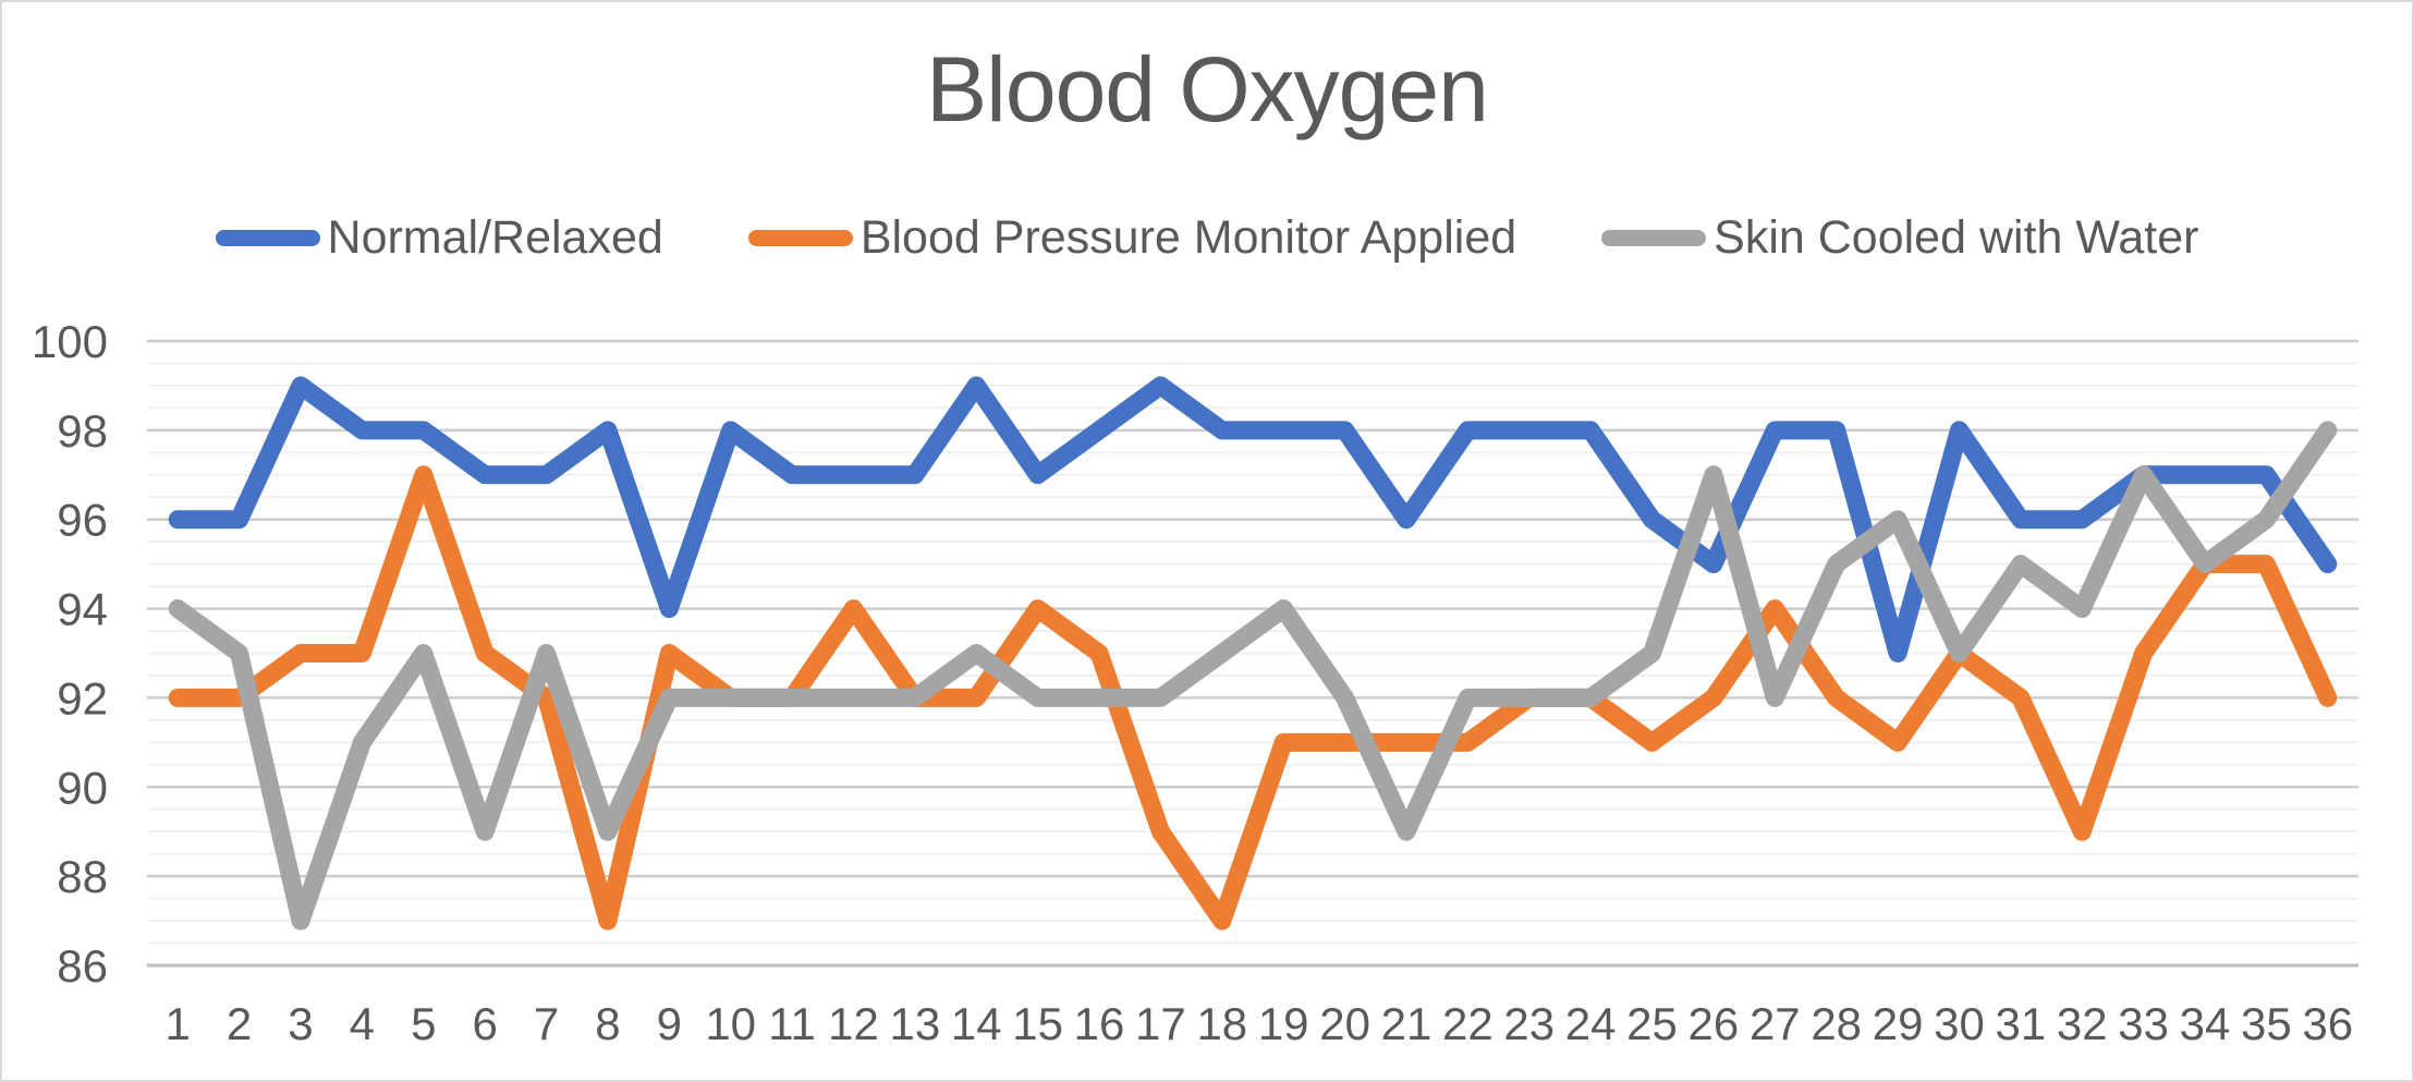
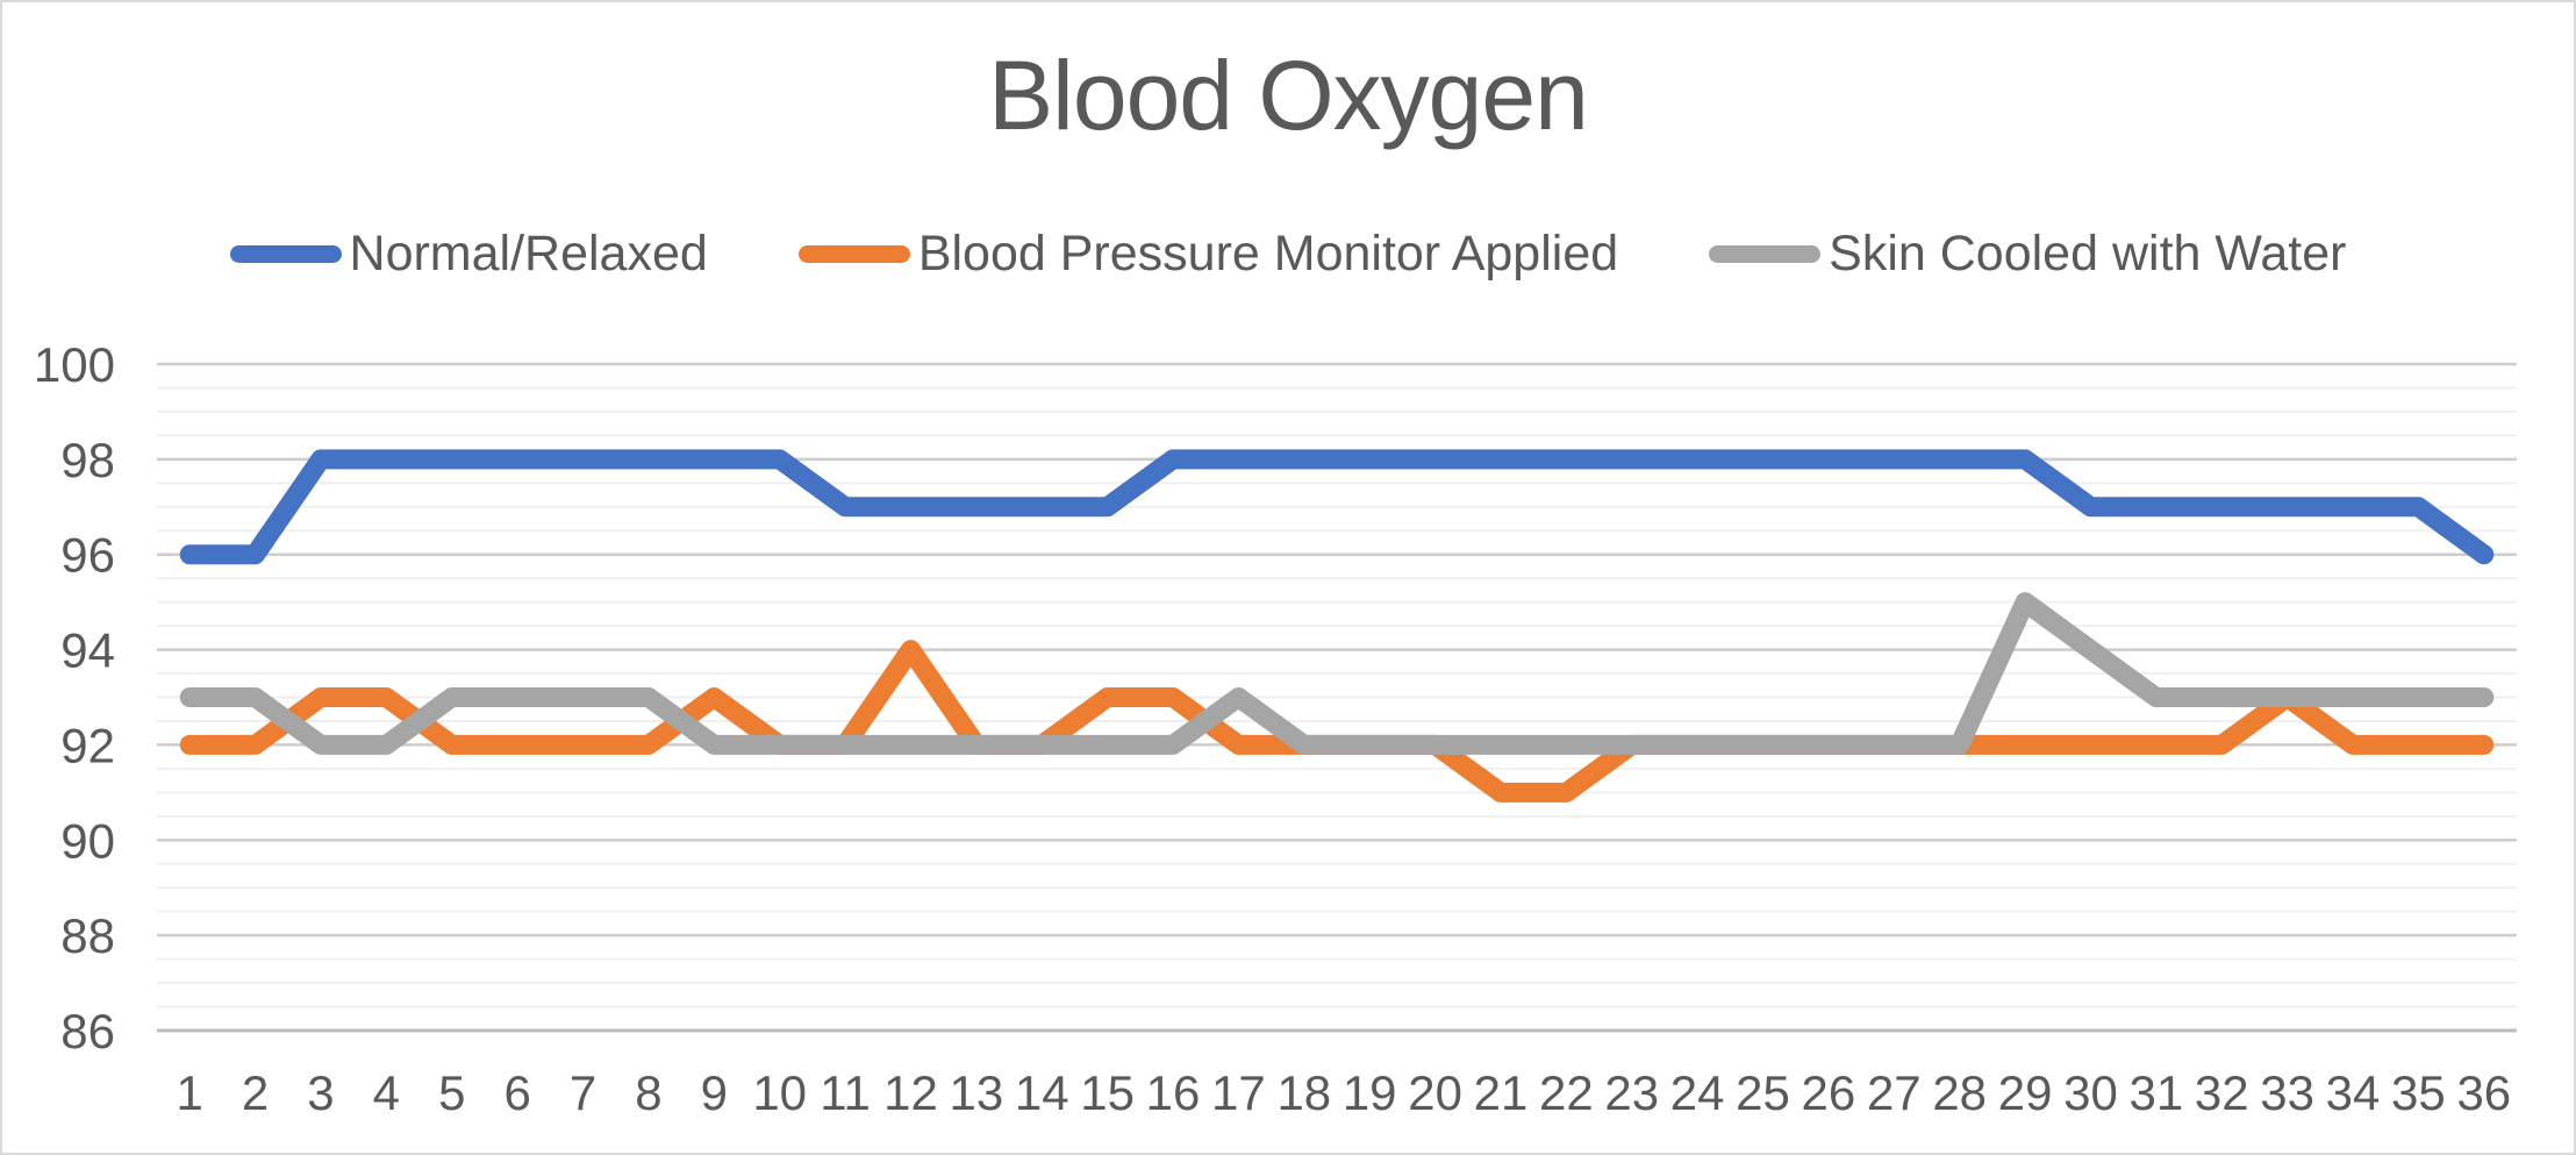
Skin Cooled with Water/1: 94 -> 93
Normal/Relaxed/3: 99 -> 98
Skin Cooled with Water/3: 87 -> 92
Skin Cooled with Water/4: 91 -> 92
Blood Pressure Monitor Applied/5: 97 -> 92
Normal/Relaxed/6: 97 -> 98
Blood Pressure Monitor Applied/6: 93 -> 92
Skin Cooled with Water/6: 89 -> 93
Normal/Relaxed/7: 97 -> 98
Blood Pressure Monitor Applied/8: 87 -> 92
Skin Cooled with Water/8: 89 -> 93
Normal/Relaxed/9: 94 -> 98
Normal/Relaxed/14: 99 -> 97
Skin Cooled with Water/14: 93 -> 92
Blood Pressure Monitor Applied/15: 94 -> 93
Normal/Relaxed/17: 99 -> 98
Blood Pressure Monitor Applied/17: 89 -> 92
Skin Cooled with Water/17: 92 -> 93
Blood Pressure Monitor Applied/18: 87 -> 92
Skin Cooled with Water/18: 93 -> 92
Blood Pressure Monitor Applied/19: 91 -> 92
Skin Cooled with Water/19: 94 -> 92
Blood Pressure Monitor Applied/20: 91 -> 92
Normal/Relaxed/21: 96 -> 98
Skin Cooled with Water/21: 89 -> 92
Normal/Relaxed/25: 96 -> 98
Blood Pressure Monitor Applied/25: 91 -> 92
Skin Cooled with Water/25: 93 -> 92
Normal/Relaxed/26: 95 -> 98
Skin Cooled with Water/26: 97 -> 92
Blood Pressure Monitor Applied/27: 94 -> 92
Skin Cooled with Water/28: 95 -> 92
Normal/Relaxed/29: 93 -> 98
Blood Pressure Monitor Applied/29: 91 -> 92
Skin Cooled with Water/29: 96 -> 95
Normal/Relaxed/30: 98 -> 97
Blood Pressure Monitor Applied/30: 93 -> 92
Skin Cooled with Water/30: 93 -> 94
Normal/Relaxed/31: 96 -> 97
Skin Cooled with Water/31: 95 -> 93
Normal/Relaxed/32: 96 -> 97
Blood Pressure Monitor Applied/32: 89 -> 92
Skin Cooled with Water/32: 94 -> 93
Skin Cooled with Water/33: 97 -> 93
Blood Pressure Monitor Applied/34: 95 -> 92
Skin Cooled with Water/34: 95 -> 93
Blood Pressure Monitor Applied/35: 95 -> 92
Skin Cooled with Water/35: 96 -> 93
Normal/Relaxed/36: 95 -> 96
Skin Cooled with Water/36: 98 -> 93
